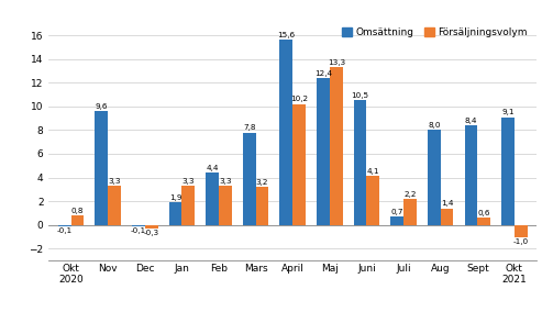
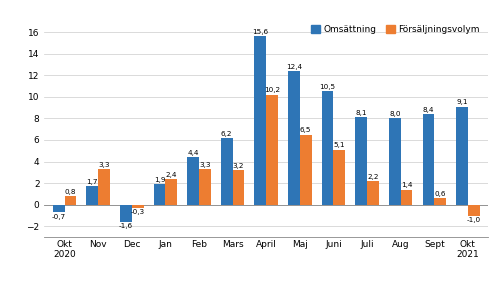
Omsättning/Okt 2020: -0,1 -> -0,7
Omsättning/Nov: 9,6 -> 1,7
Omsättning/Dec: -0,1 -> -1,6
Försäljningsvolym/Jan: 3,3 -> 2,4
Omsättning/Mars: 7,8 -> 6,2
Försäljningsvolym/Maj: 13,3 -> 6,5
Försäljningsvolym/Juni: 4,1 -> 5,1
Omsättning/Juli: 0,7 -> 8,1
